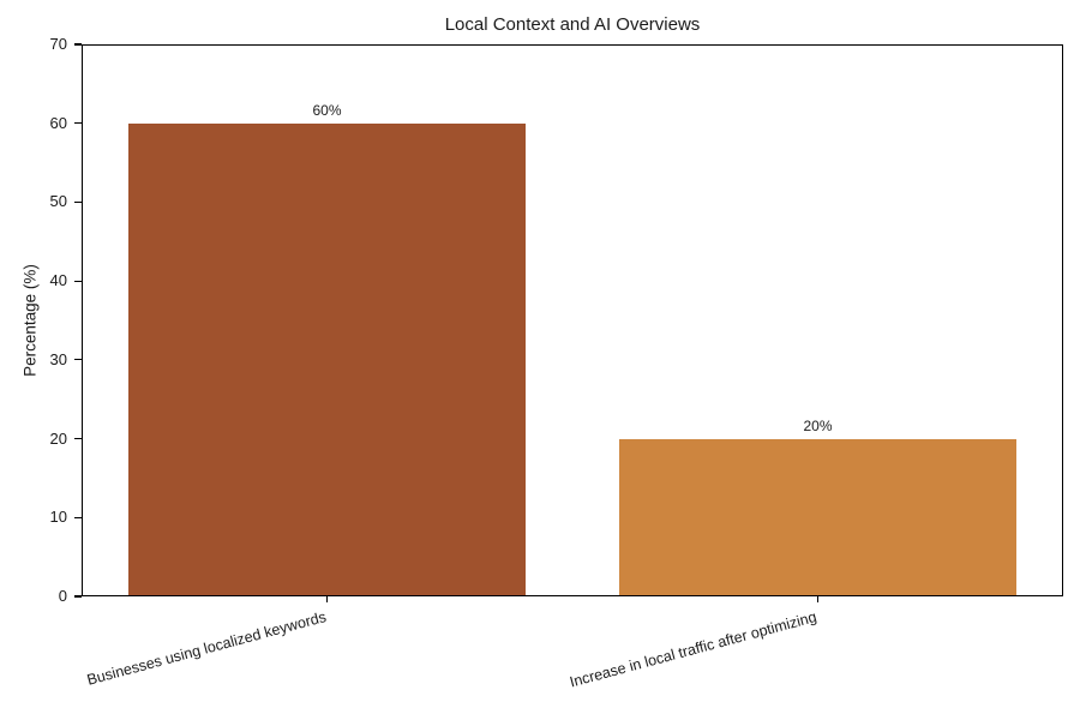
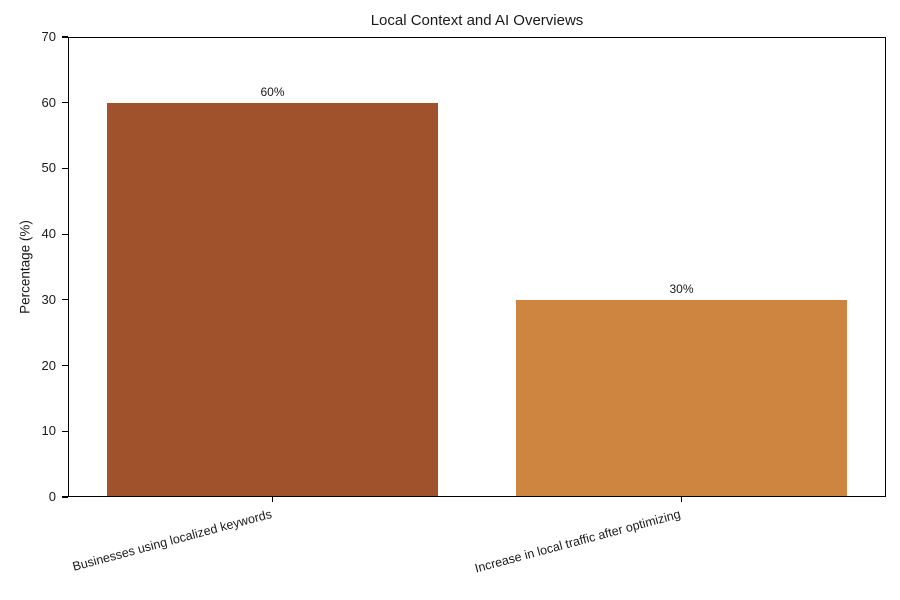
Increase in local traffic after optimizing: 20% -> 30%
